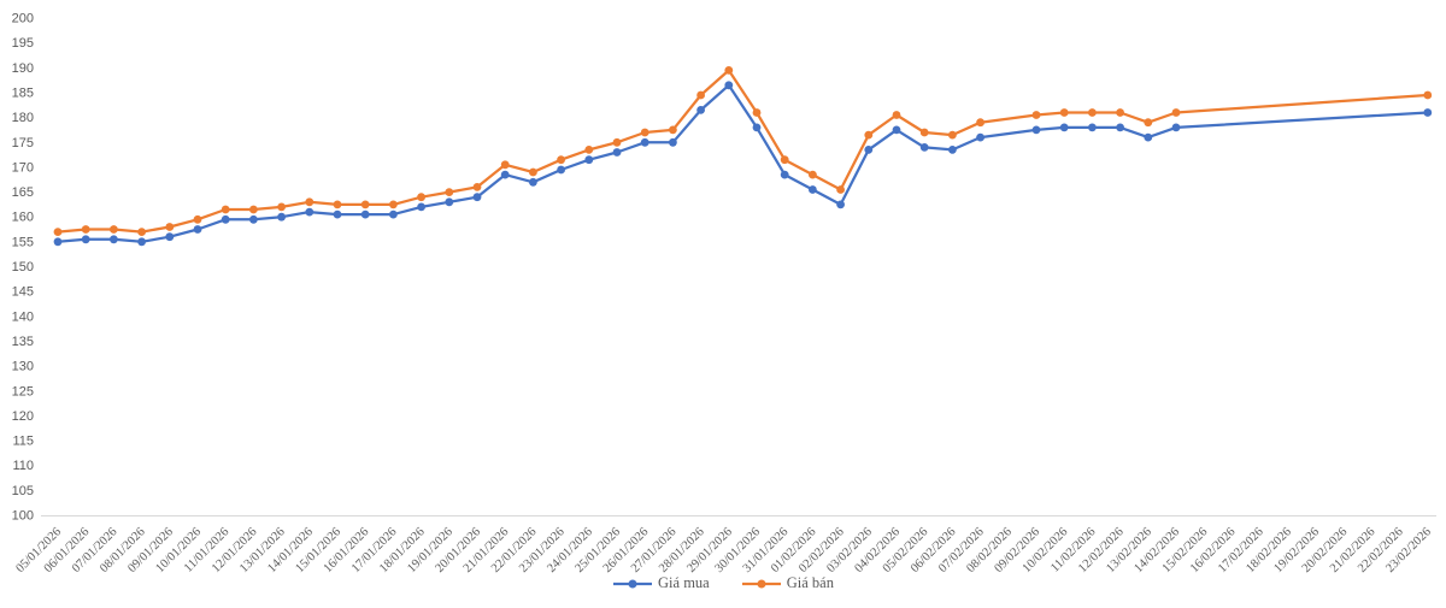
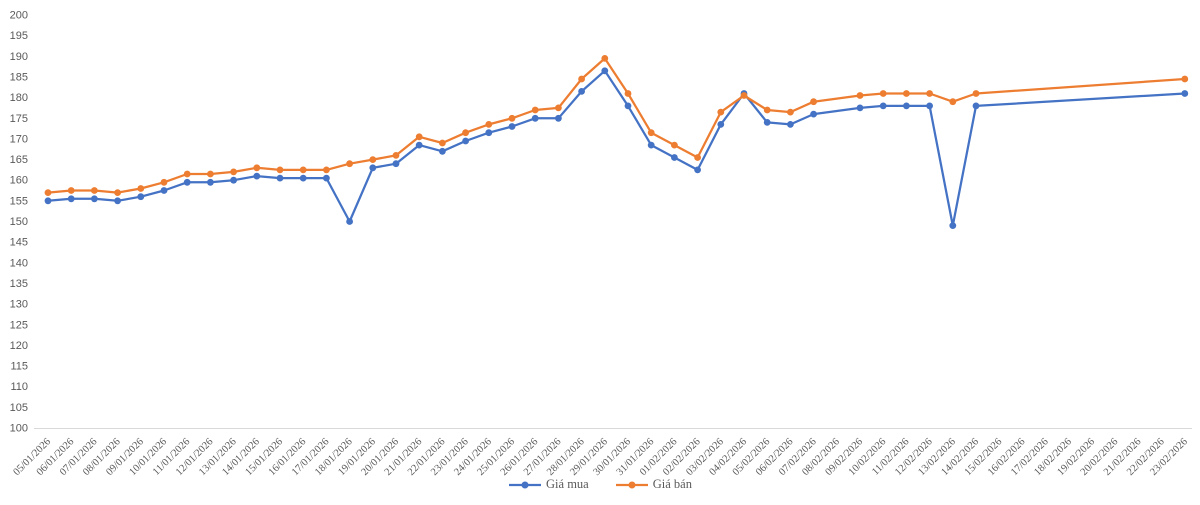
Giá mua/18/01/2026: 162 -> 150
Giá mua/04/02/2026: 178 -> 181
Giá mua/13/02/2026: 176 -> 149
